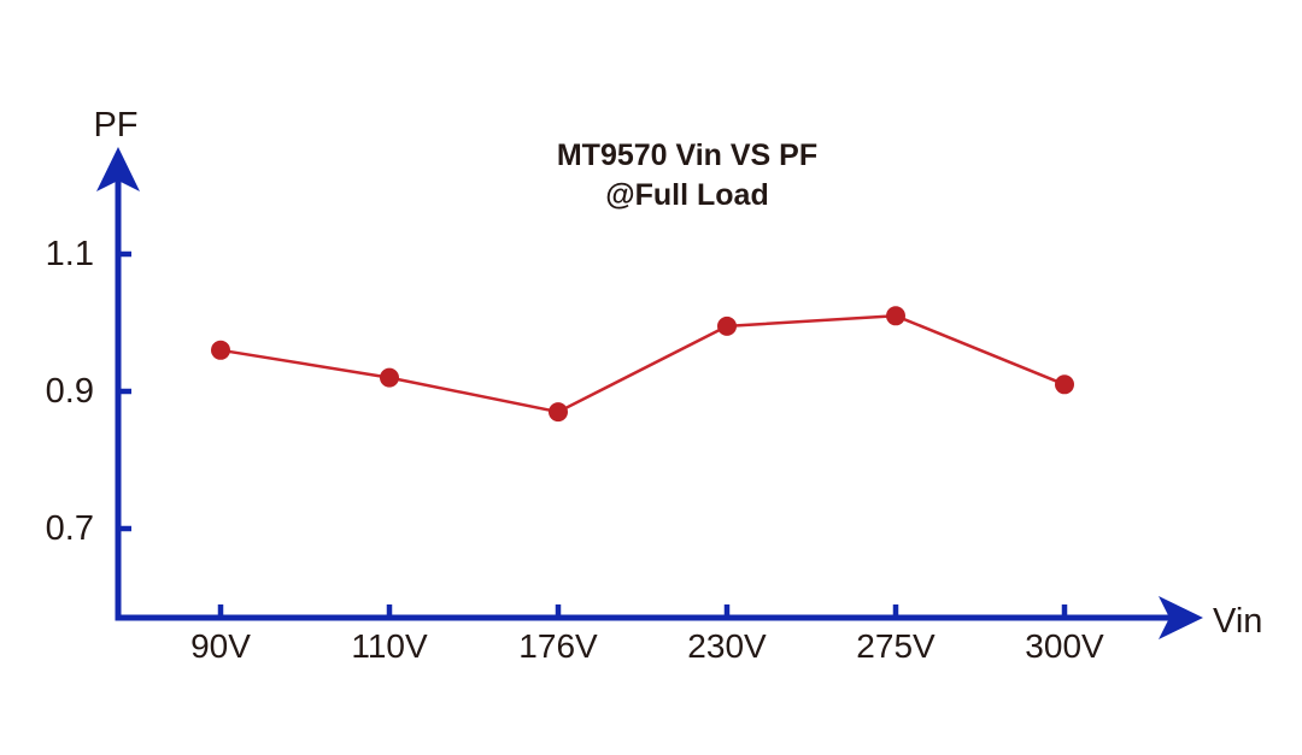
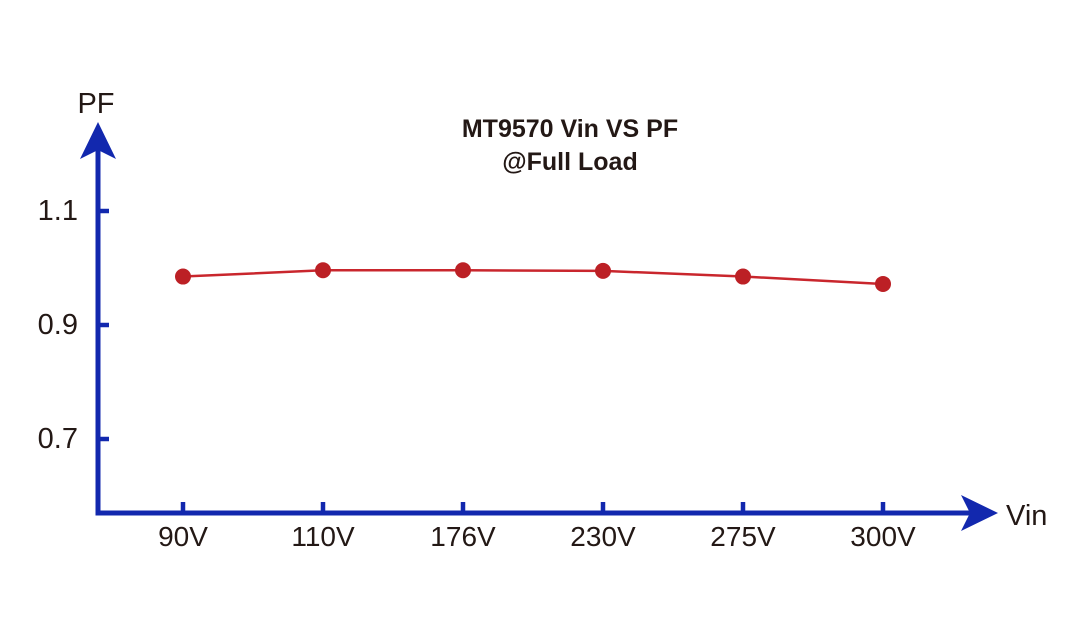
90V: 0.96 -> 0.98
110V: 0.92 -> 1.00
176V: 0.87 -> 1.00
275V: 1.01 -> 0.98
300V: 0.91 -> 0.97
